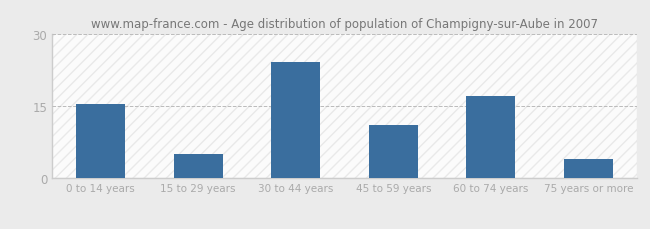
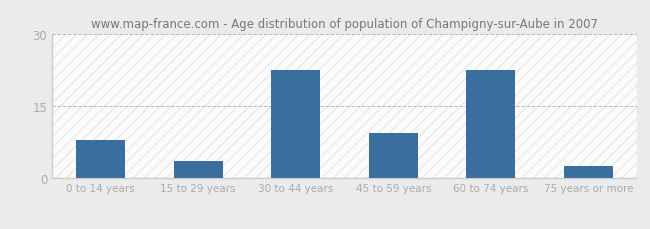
0 to 14 years: 15.5 -> 8.0
15 to 29 years: 5.0 -> 3.5
30 to 44 years: 24.0 -> 22.5
45 to 59 years: 11.0 -> 9.5
60 to 74 years: 17.0 -> 22.5
75 years or more: 4.0 -> 2.5
